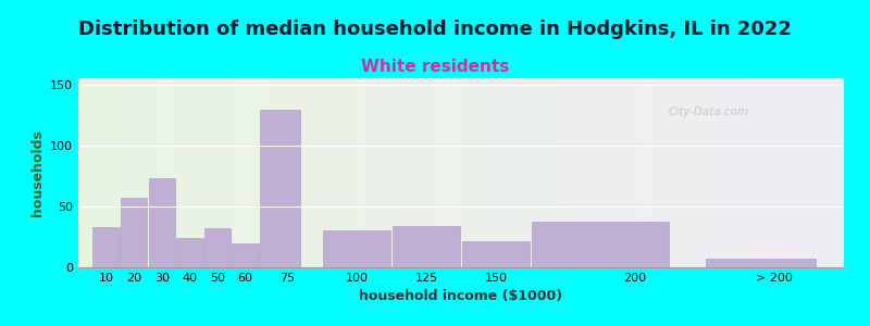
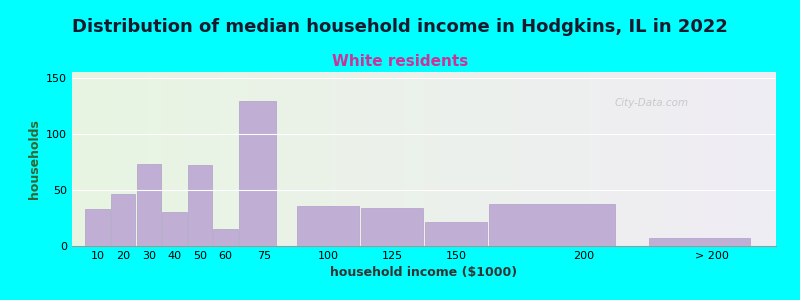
20: 57 -> 46
40: 24 -> 30
50: 32 -> 72
60: 20 -> 15
100: 30 -> 36
